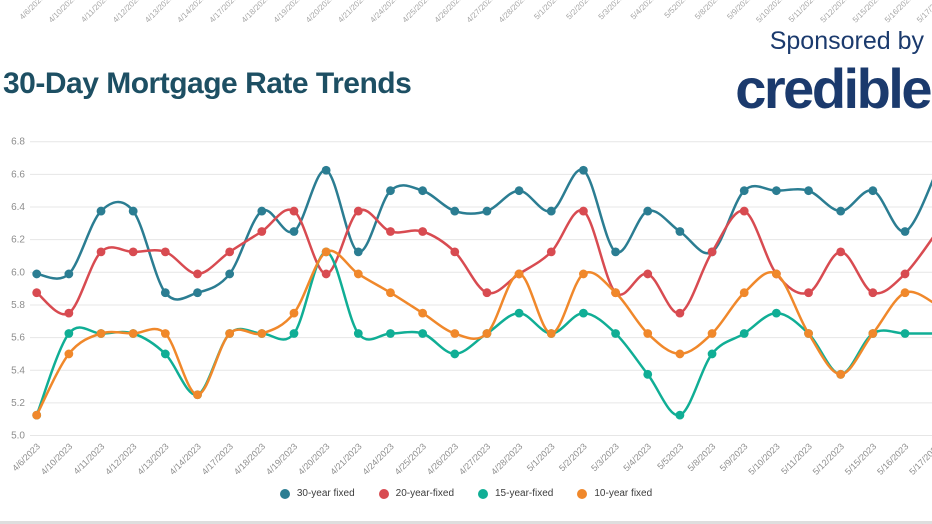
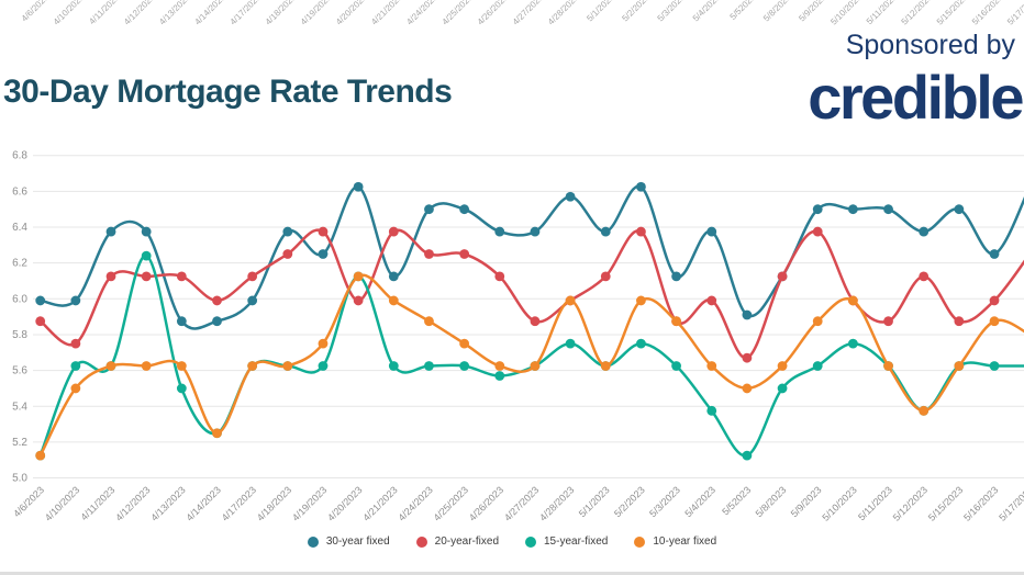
15-year-fixed/4/12/2023: 5.62 -> 6.24
15-year-fixed/4/26/2023: 5.50 -> 5.57
30-year fixed/4/28/2023: 6.50 -> 6.57
30-year fixed/5/52023: 6.25 -> 5.91
20-year-fixed/5/52023: 5.75 -> 5.67
